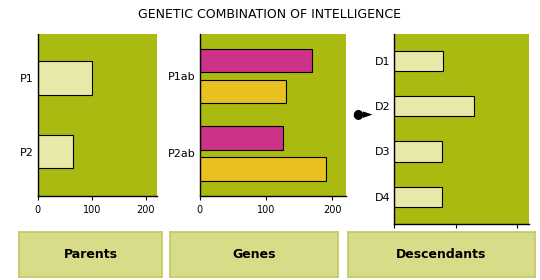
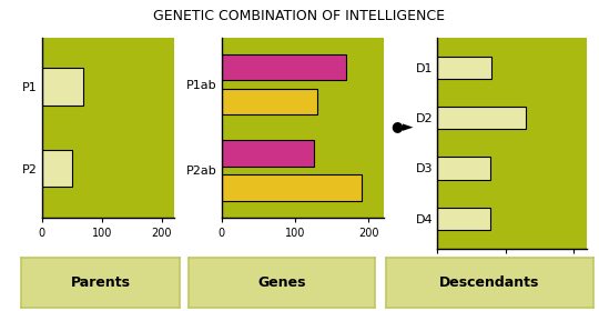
P1: 100 -> 68
P2: 65 -> 50
